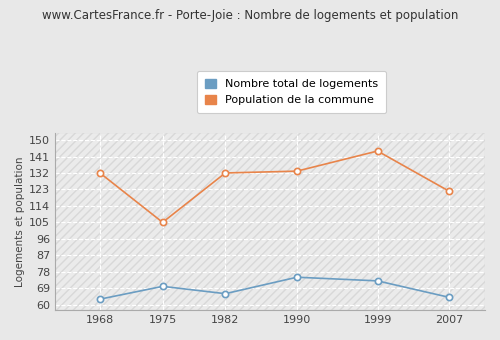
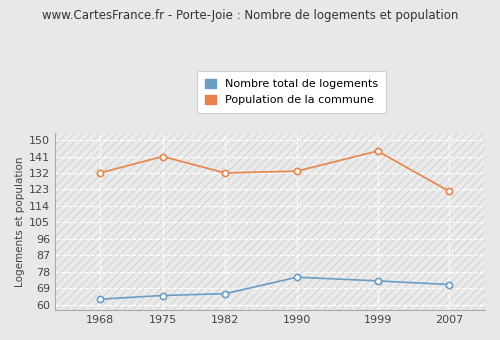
Nombre total de logements/1975: 70 -> 65
Population de la commune/1975: 105 -> 141
Nombre total de logements/2007: 64 -> 71
